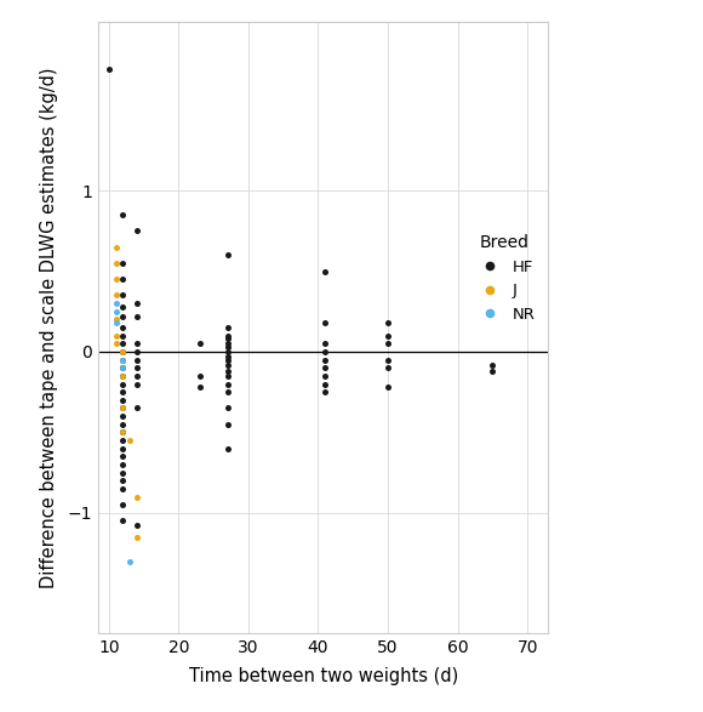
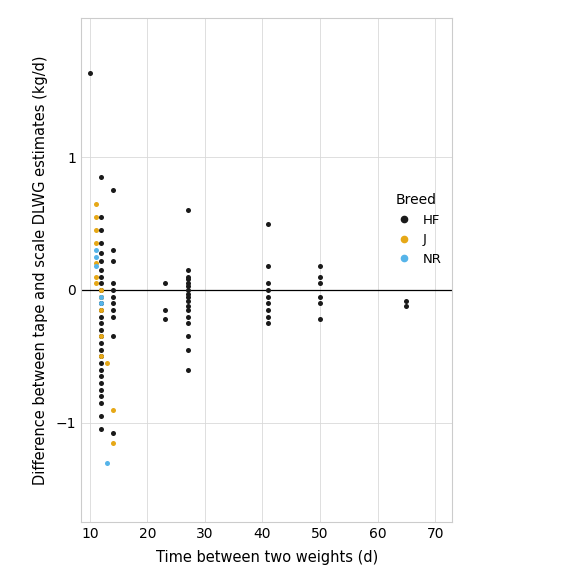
HF/10: 1.75 -> 1.63
